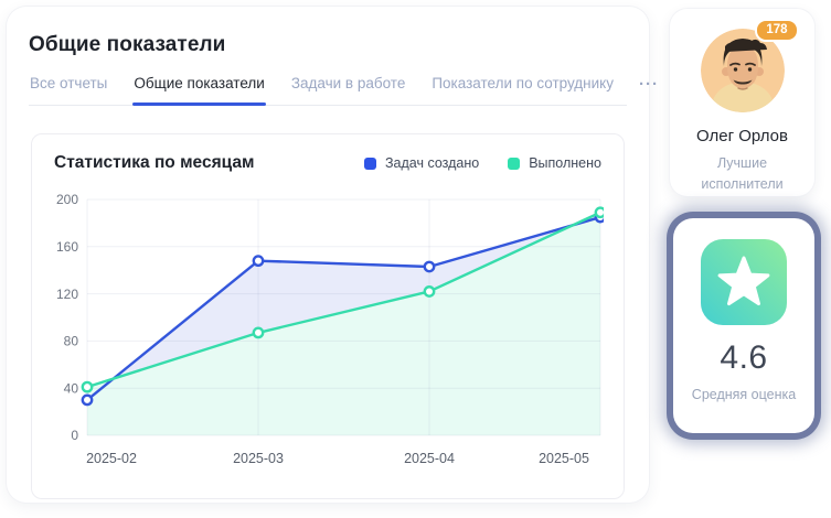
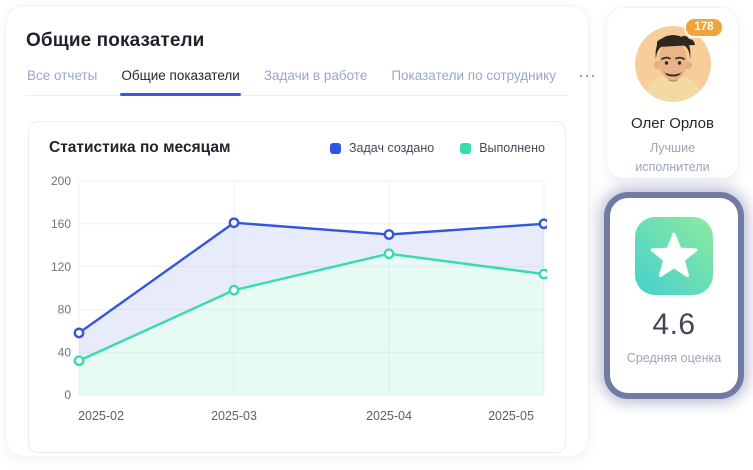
Задач создано/2025-02: 30 -> 58
Выполнено/2025-02: 41 -> 32
Задач создано/2025-03: 148 -> 161
Выполнено/2025-03: 87 -> 98
Задач создано/2025-04: 143 -> 150
Выполнено/2025-04: 122 -> 132
Задач создано/2025-05: 185 -> 160
Выполнено/2025-05: 189 -> 113
